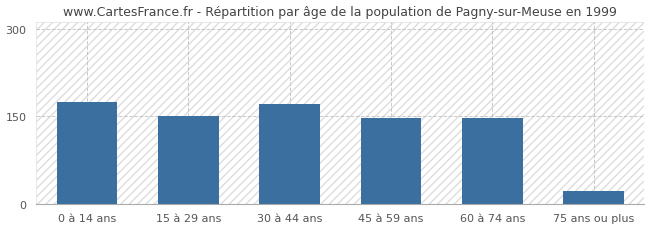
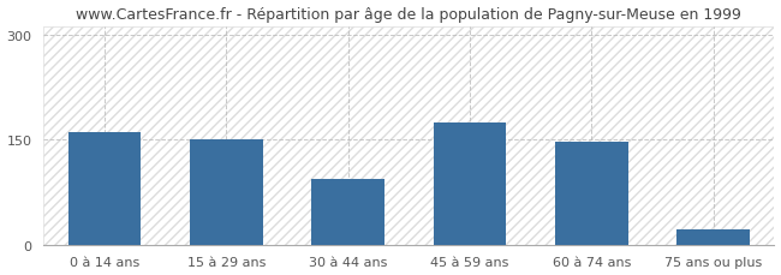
0 à 14 ans: 175 -> 160
30 à 44 ans: 170 -> 94
45 à 59 ans: 147 -> 174
